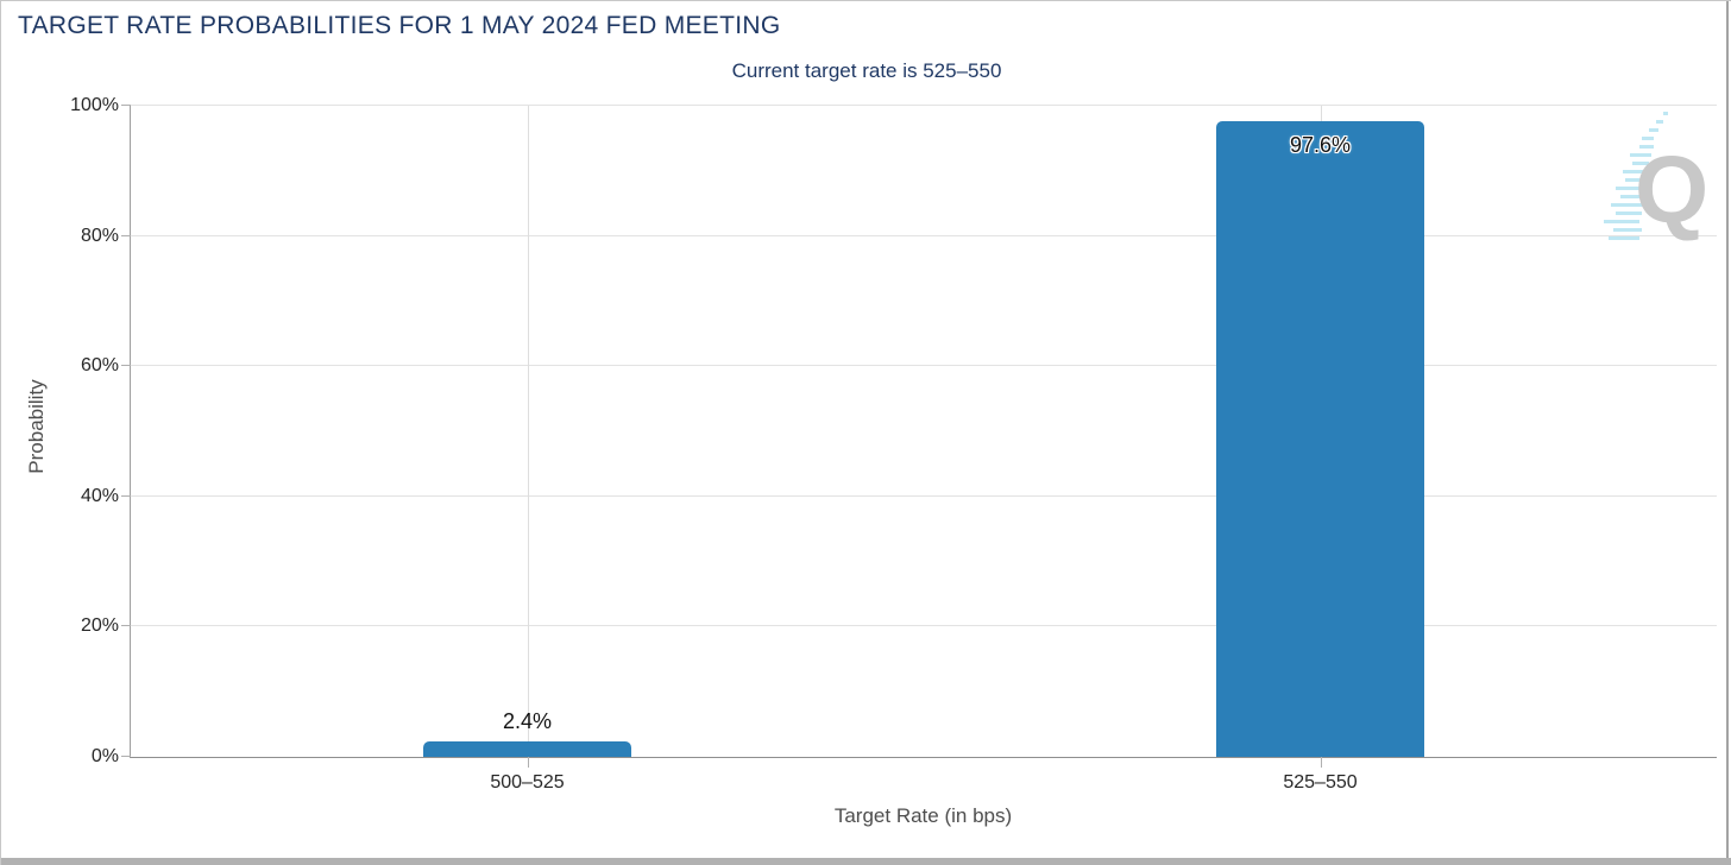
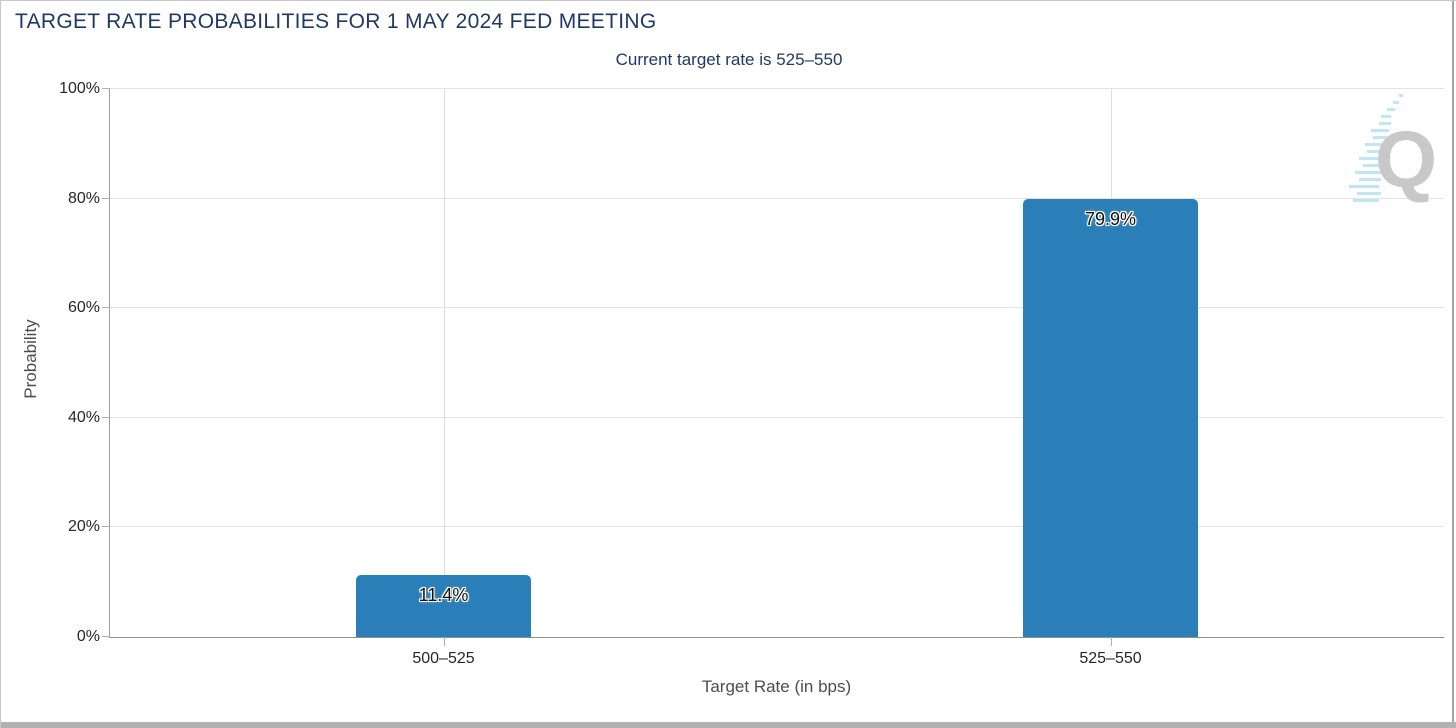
500–525: 2.4% -> 11.4%
525–550: 97.6% -> 79.9%
